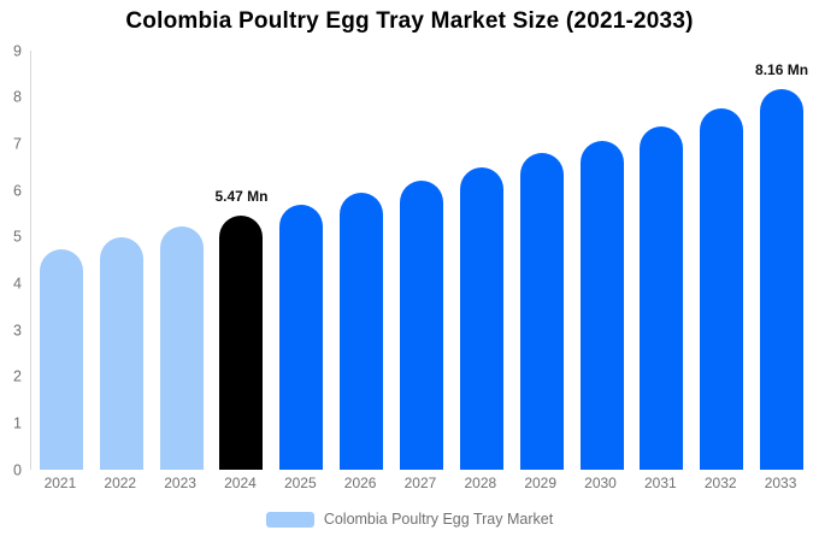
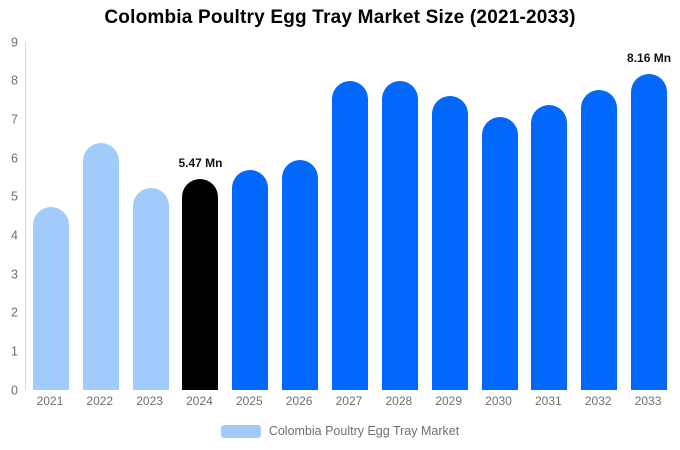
2022: 5.0 -> 6.4
2027: 6.2 -> 8.0
2028: 6.5 -> 8.0
2029: 6.8 -> 7.6
